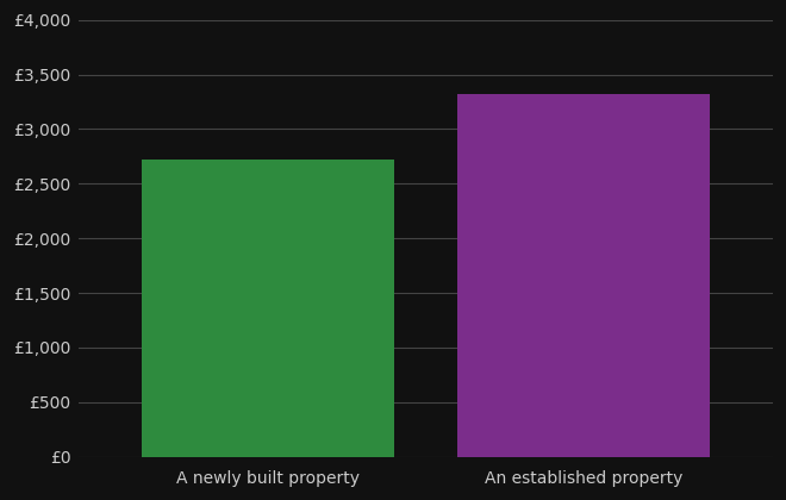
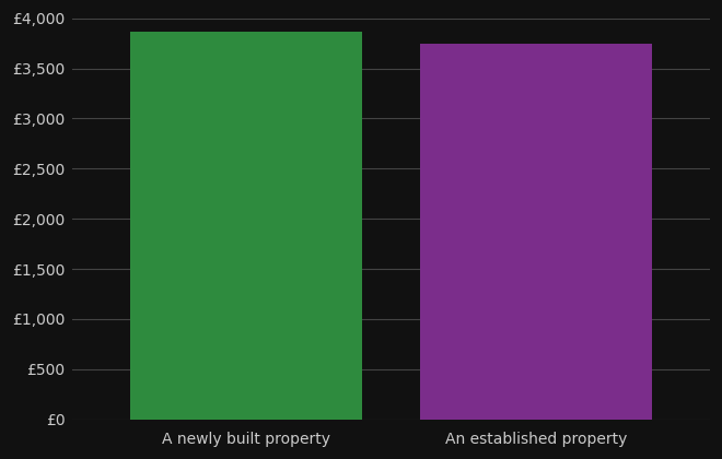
A newly built property: £2,720 -> £3,870
An established property: £3,320 -> £3,750
